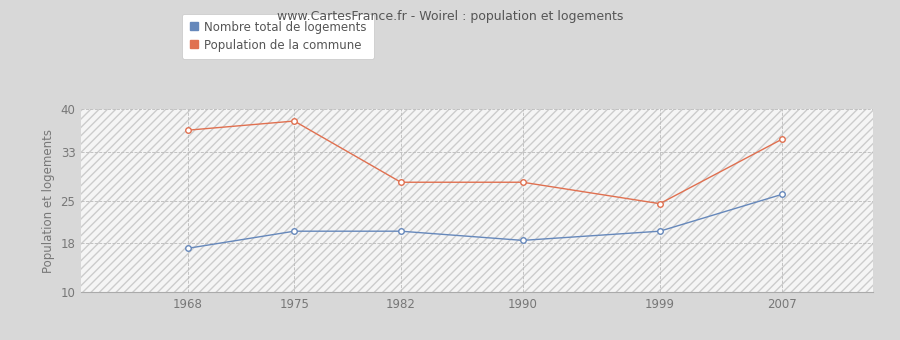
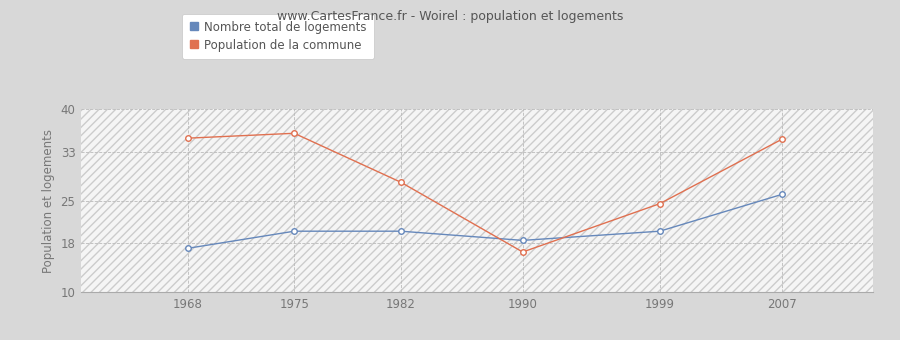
Population de la commune/1968: 36.5 -> 35.2
Population de la commune/1975: 38.0 -> 36.0
Population de la commune/1990: 28.0 -> 16.6
